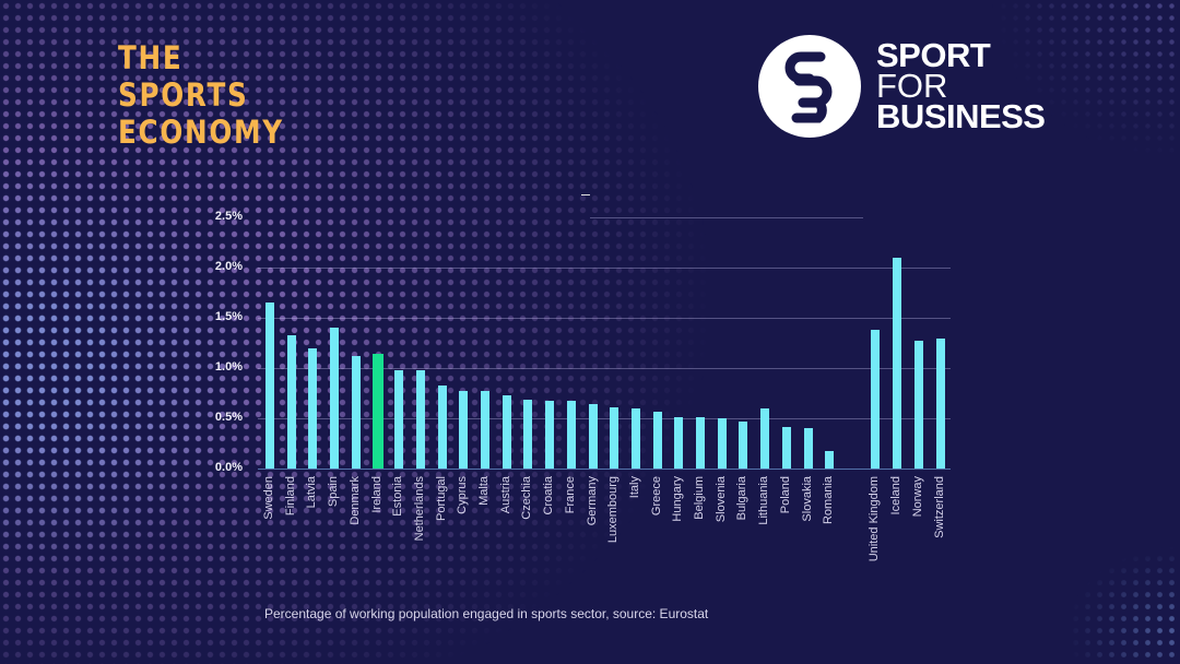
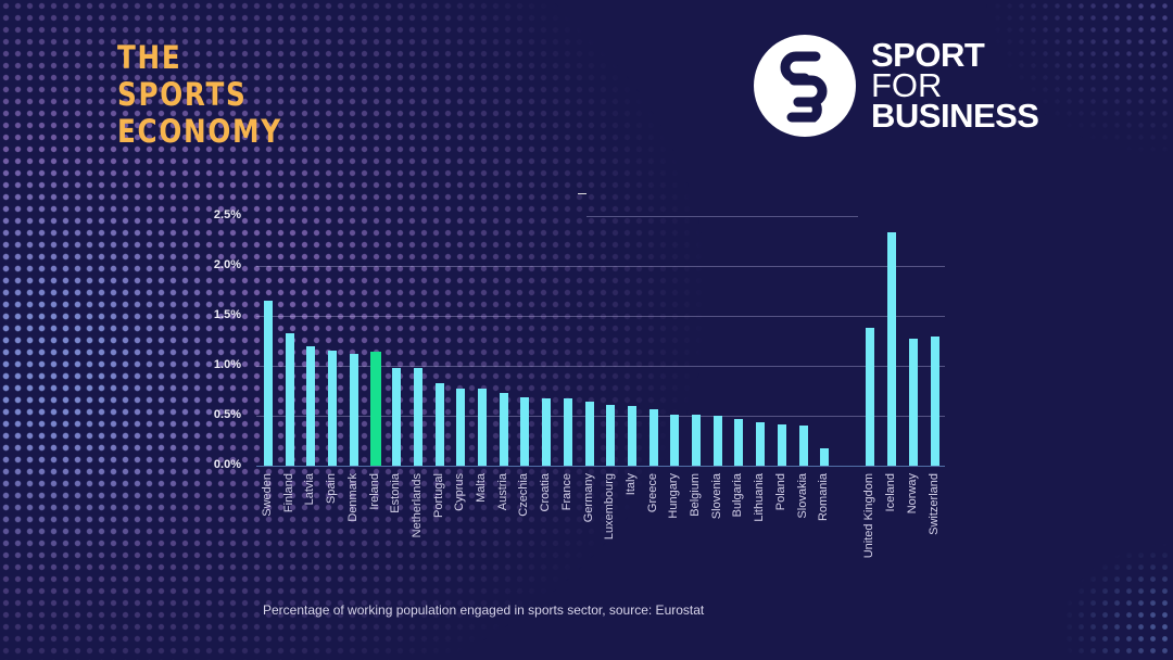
Spain: 1.4% -> 1.1%
Lithuania: 0.6% -> 0.4%
Iceland: 2.1% -> 2.3%
